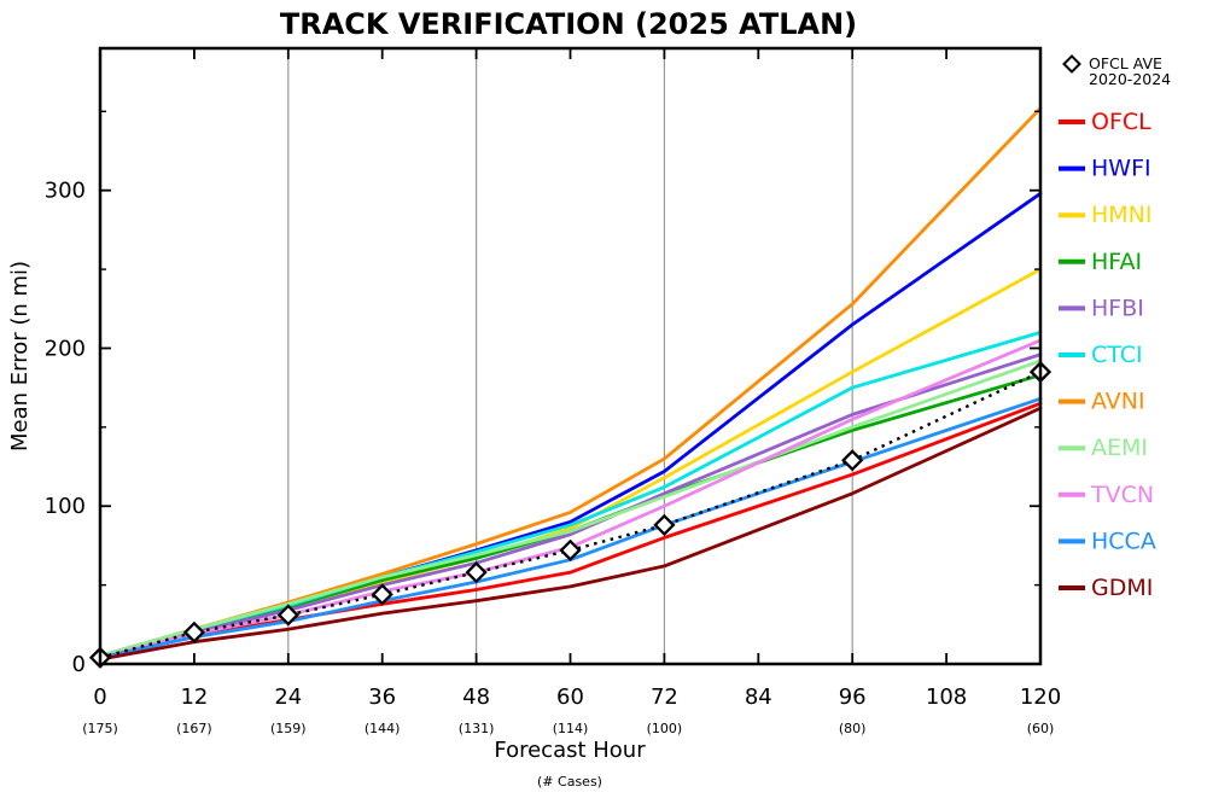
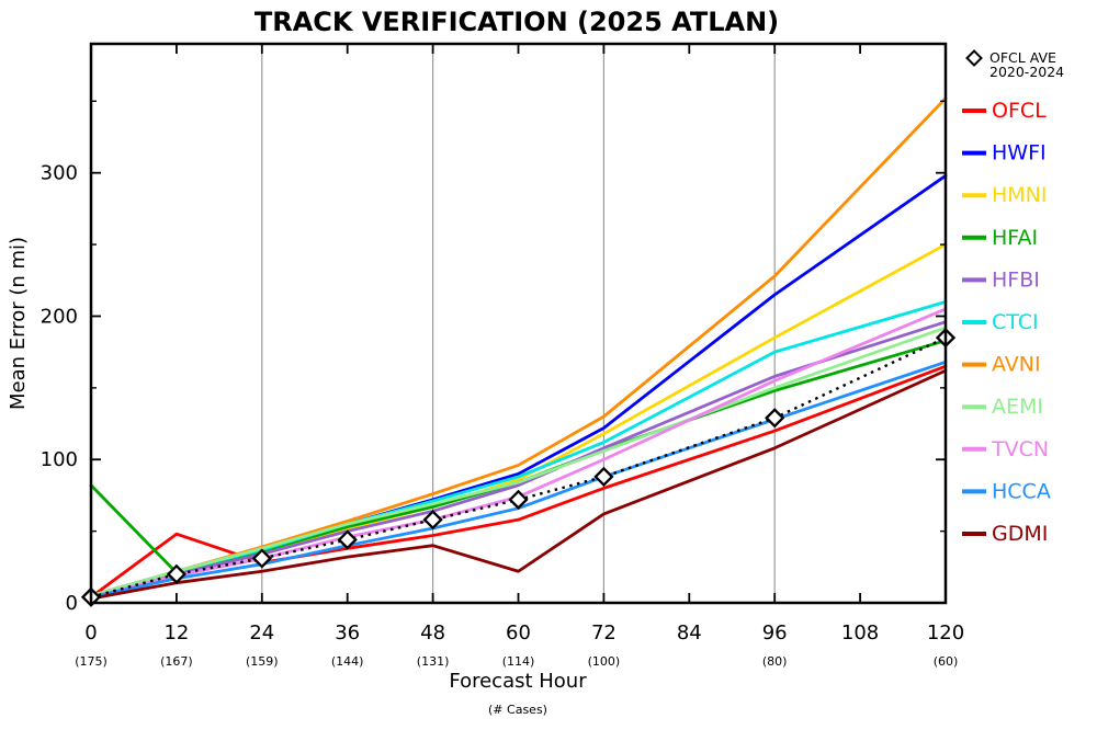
HFAI/0: 5 -> 82
OFCL/12: 18 -> 48
GDMI/60: 49 -> 22
